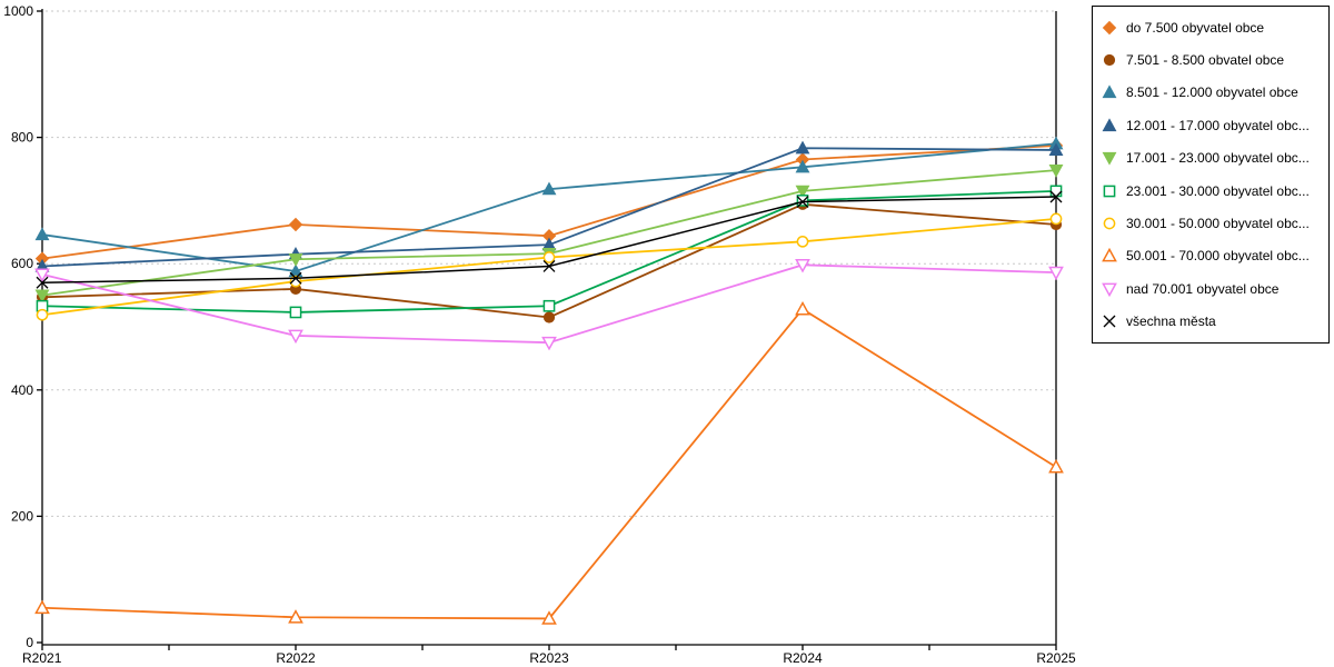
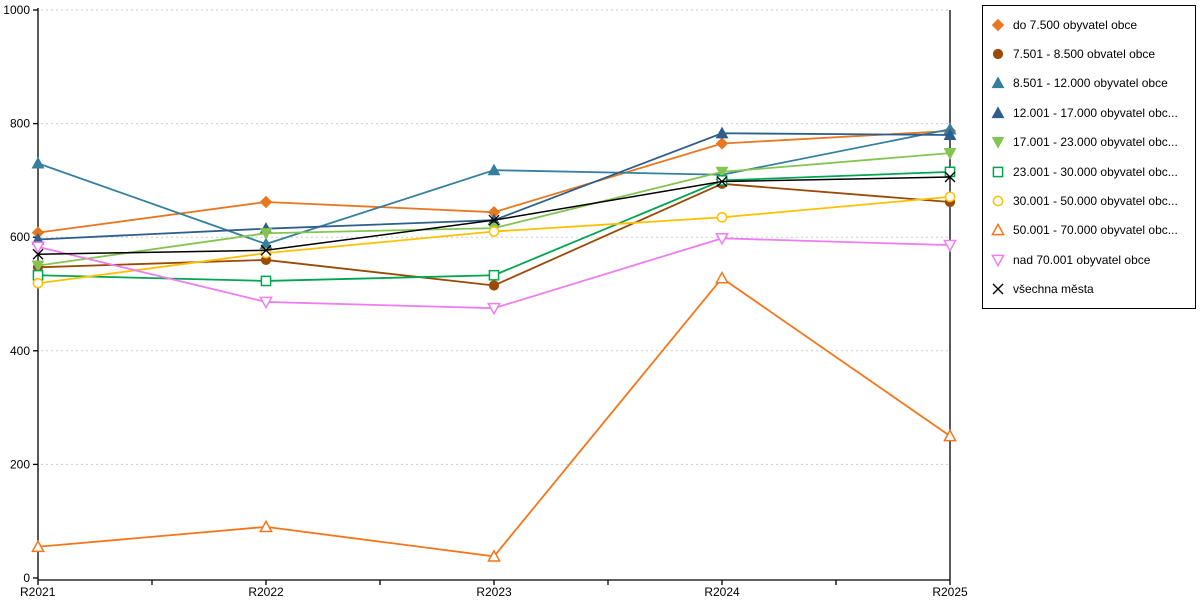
8.501 - 12.000 obyvatel obce/R2021: 650 -> 730
50.001 - 70.000 obyvatel obc.../R2022: 40 -> 90
všechna města/R2023: 600 -> 630
8.501 - 12.000 obyvatel obce/R2024: 750 -> 710
50.001 - 70.000 obyvatel obc.../R2025: 280 -> 250
